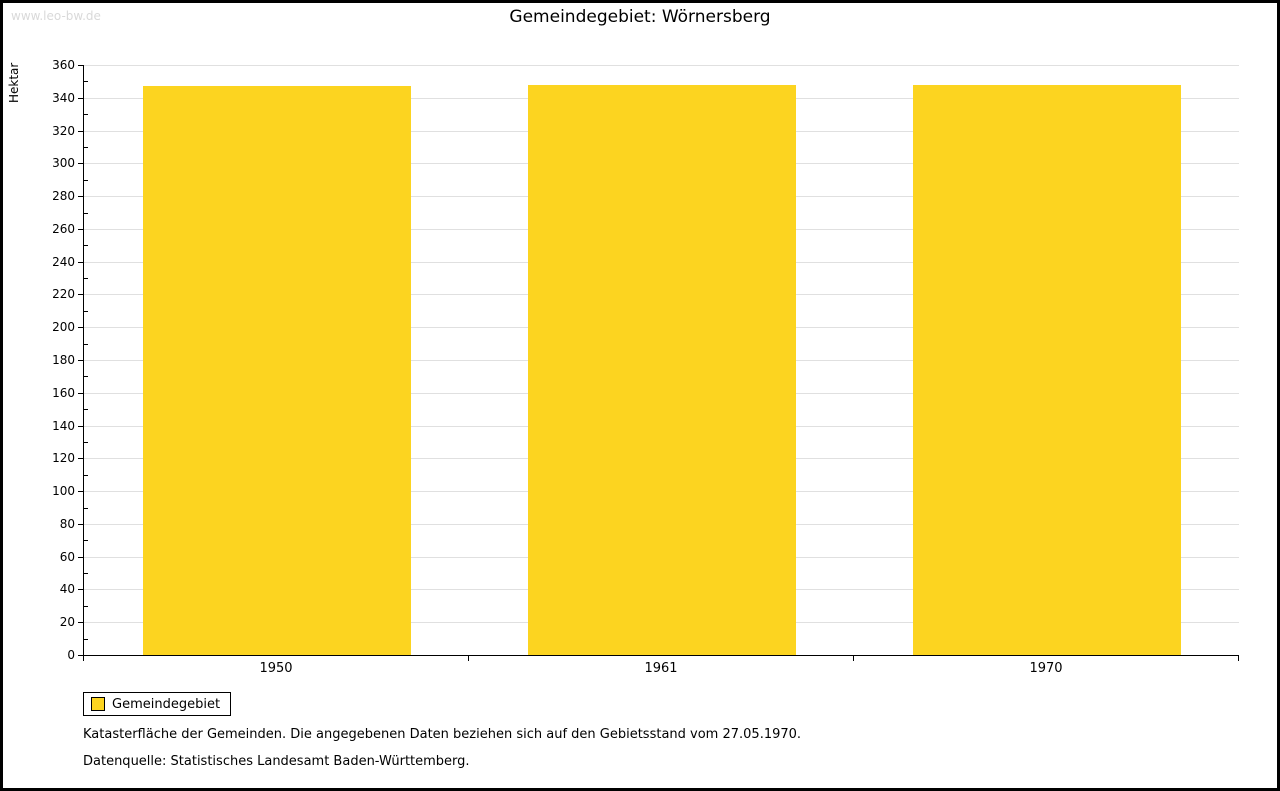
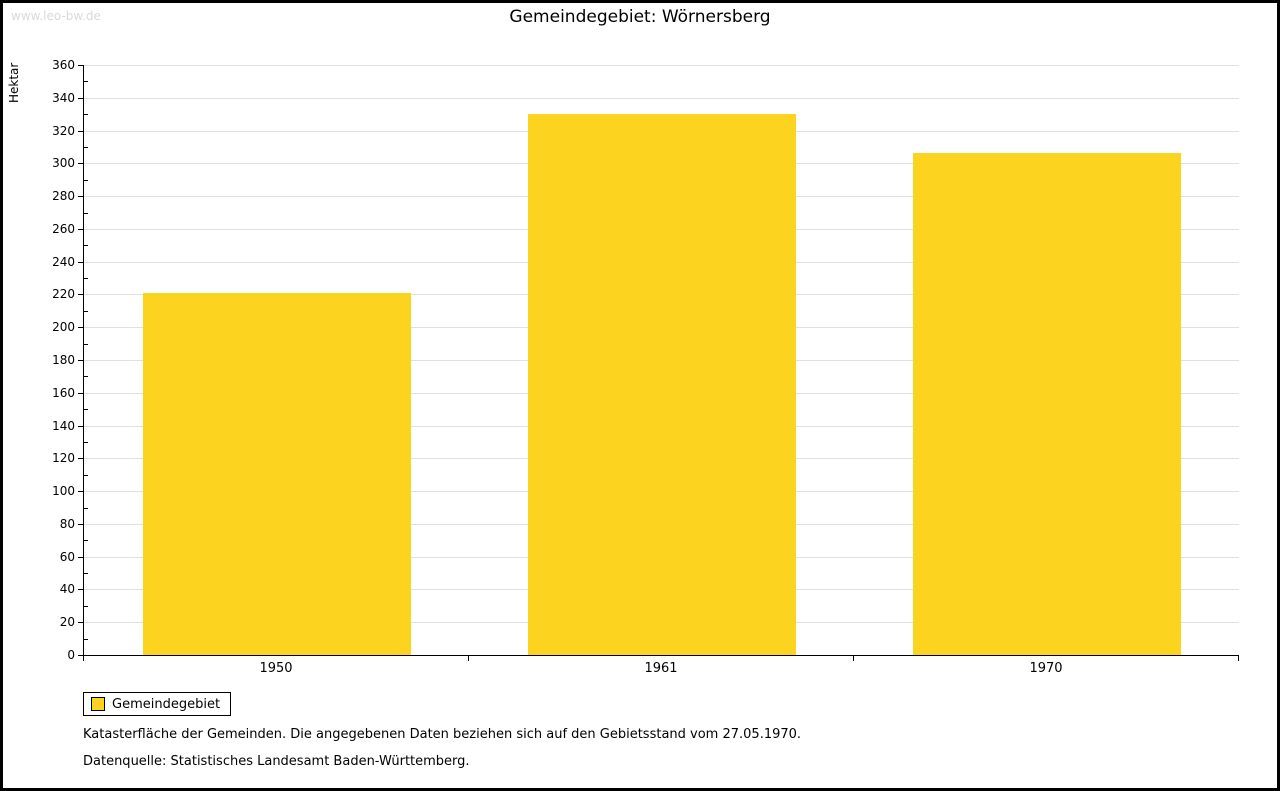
1950: 347 -> 221
1961: 348 -> 330
1970: 348 -> 306
